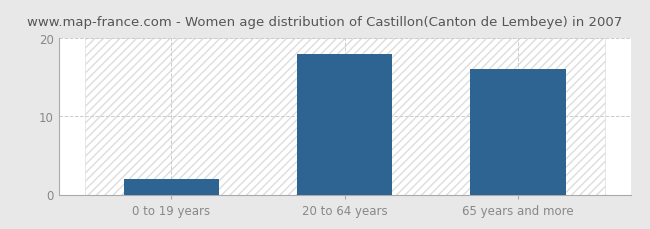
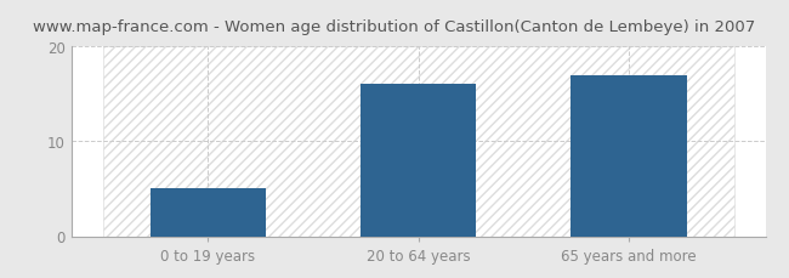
0 to 19 years: 2 -> 5
20 to 64 years: 18 -> 16
65 years and more: 16 -> 17
